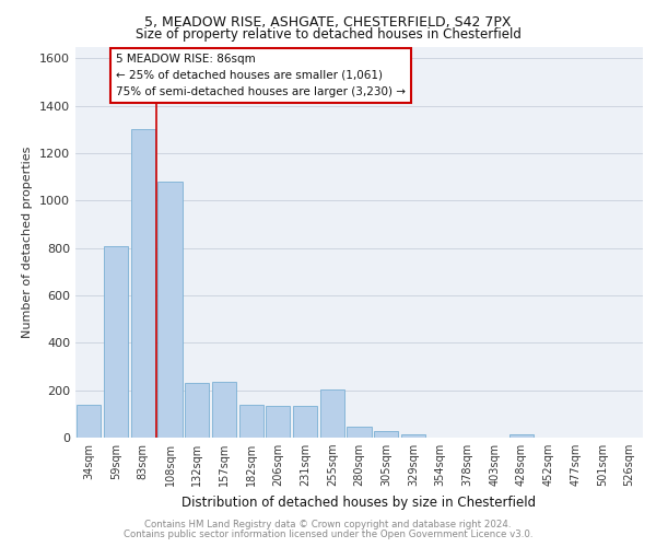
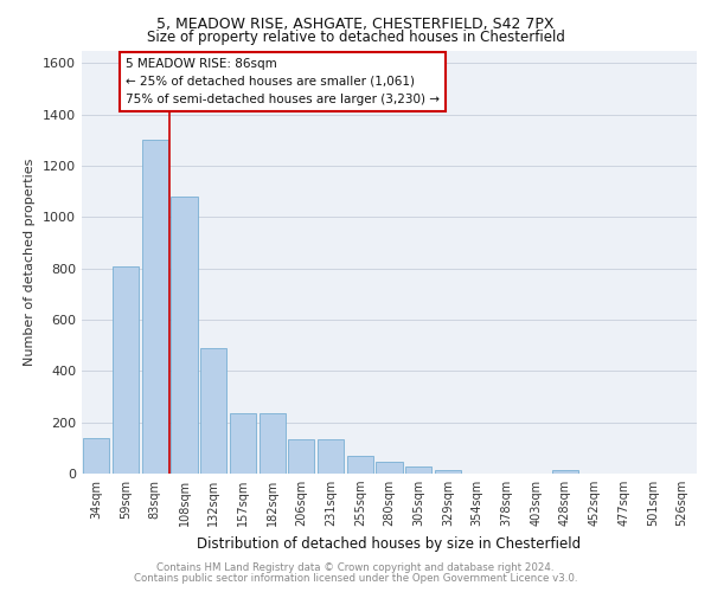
132sqm: 230 -> 490
182sqm: 140 -> 235
255sqm: 205 -> 70
